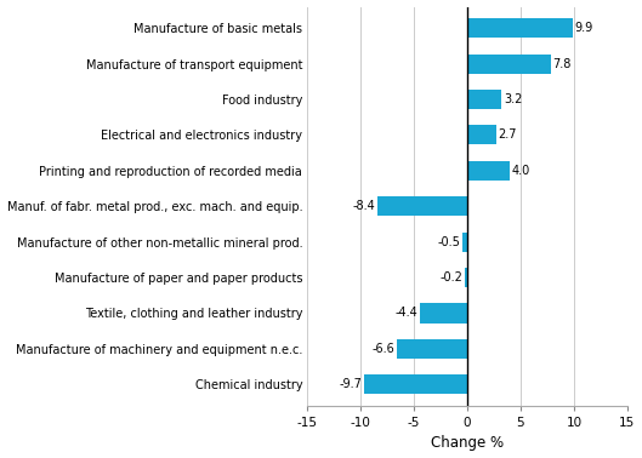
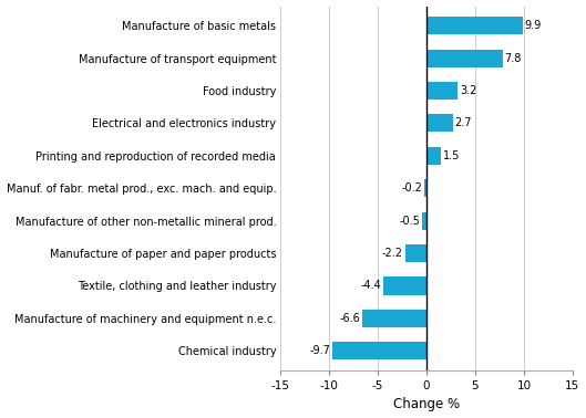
Printing and reproduction of recorded media: 4.0 -> 1.5
Manuf. of fabr. metal prod., exc. mach. and equip.: -8.4 -> -0.2
Manufacture of paper and paper products: -0.2 -> -2.2
